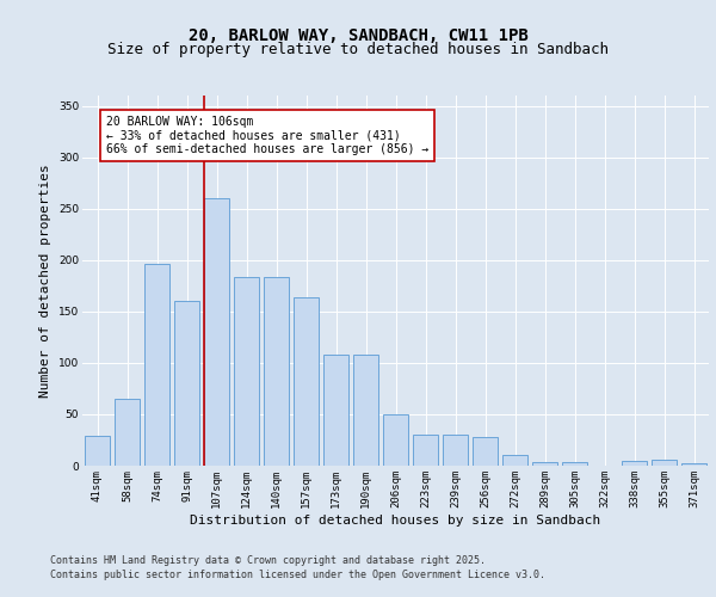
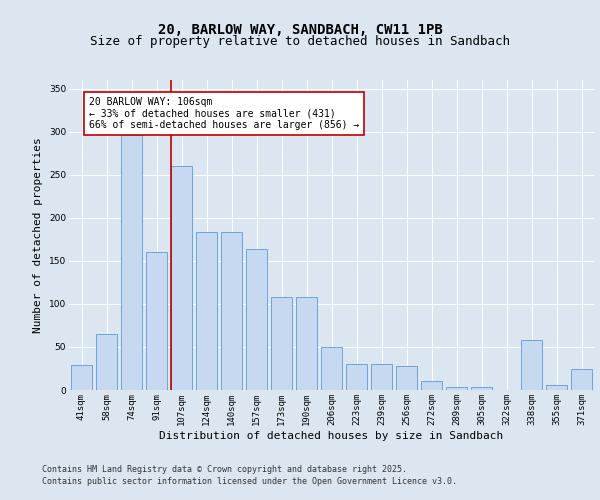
74sqm: 196 -> 296
338sqm: 5 -> 58
371sqm: 2 -> 24
